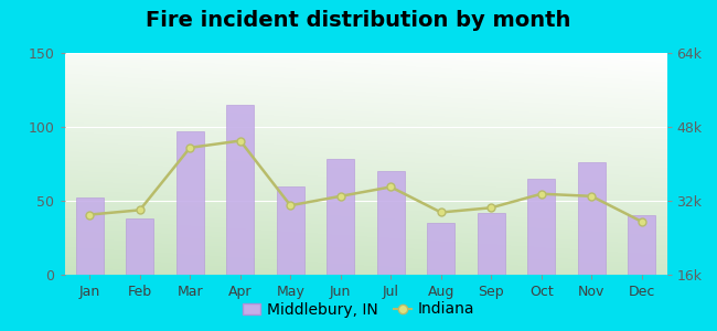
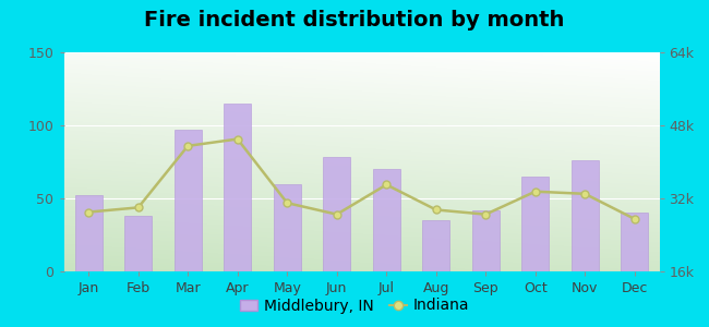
Indiana/Jun: 33.0k -> 28.5k
Indiana/Sep: 30.5k -> 28.5k
